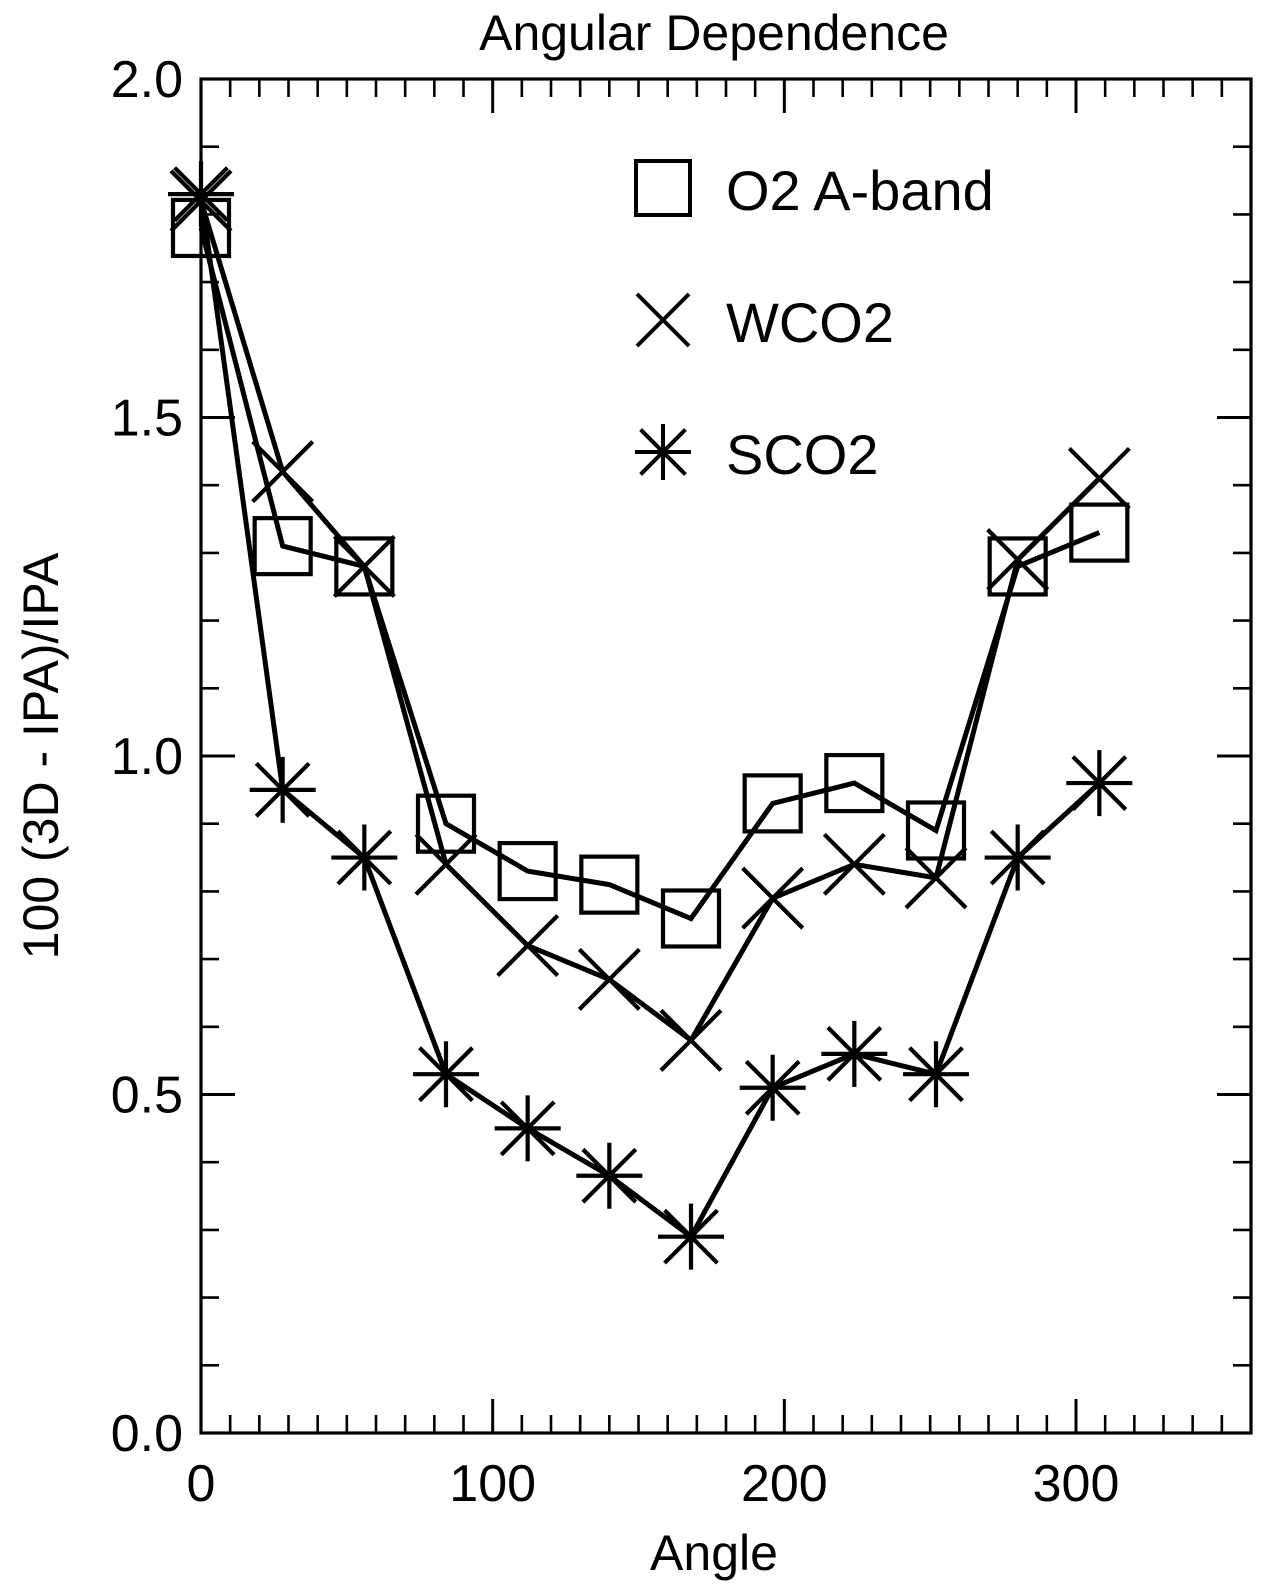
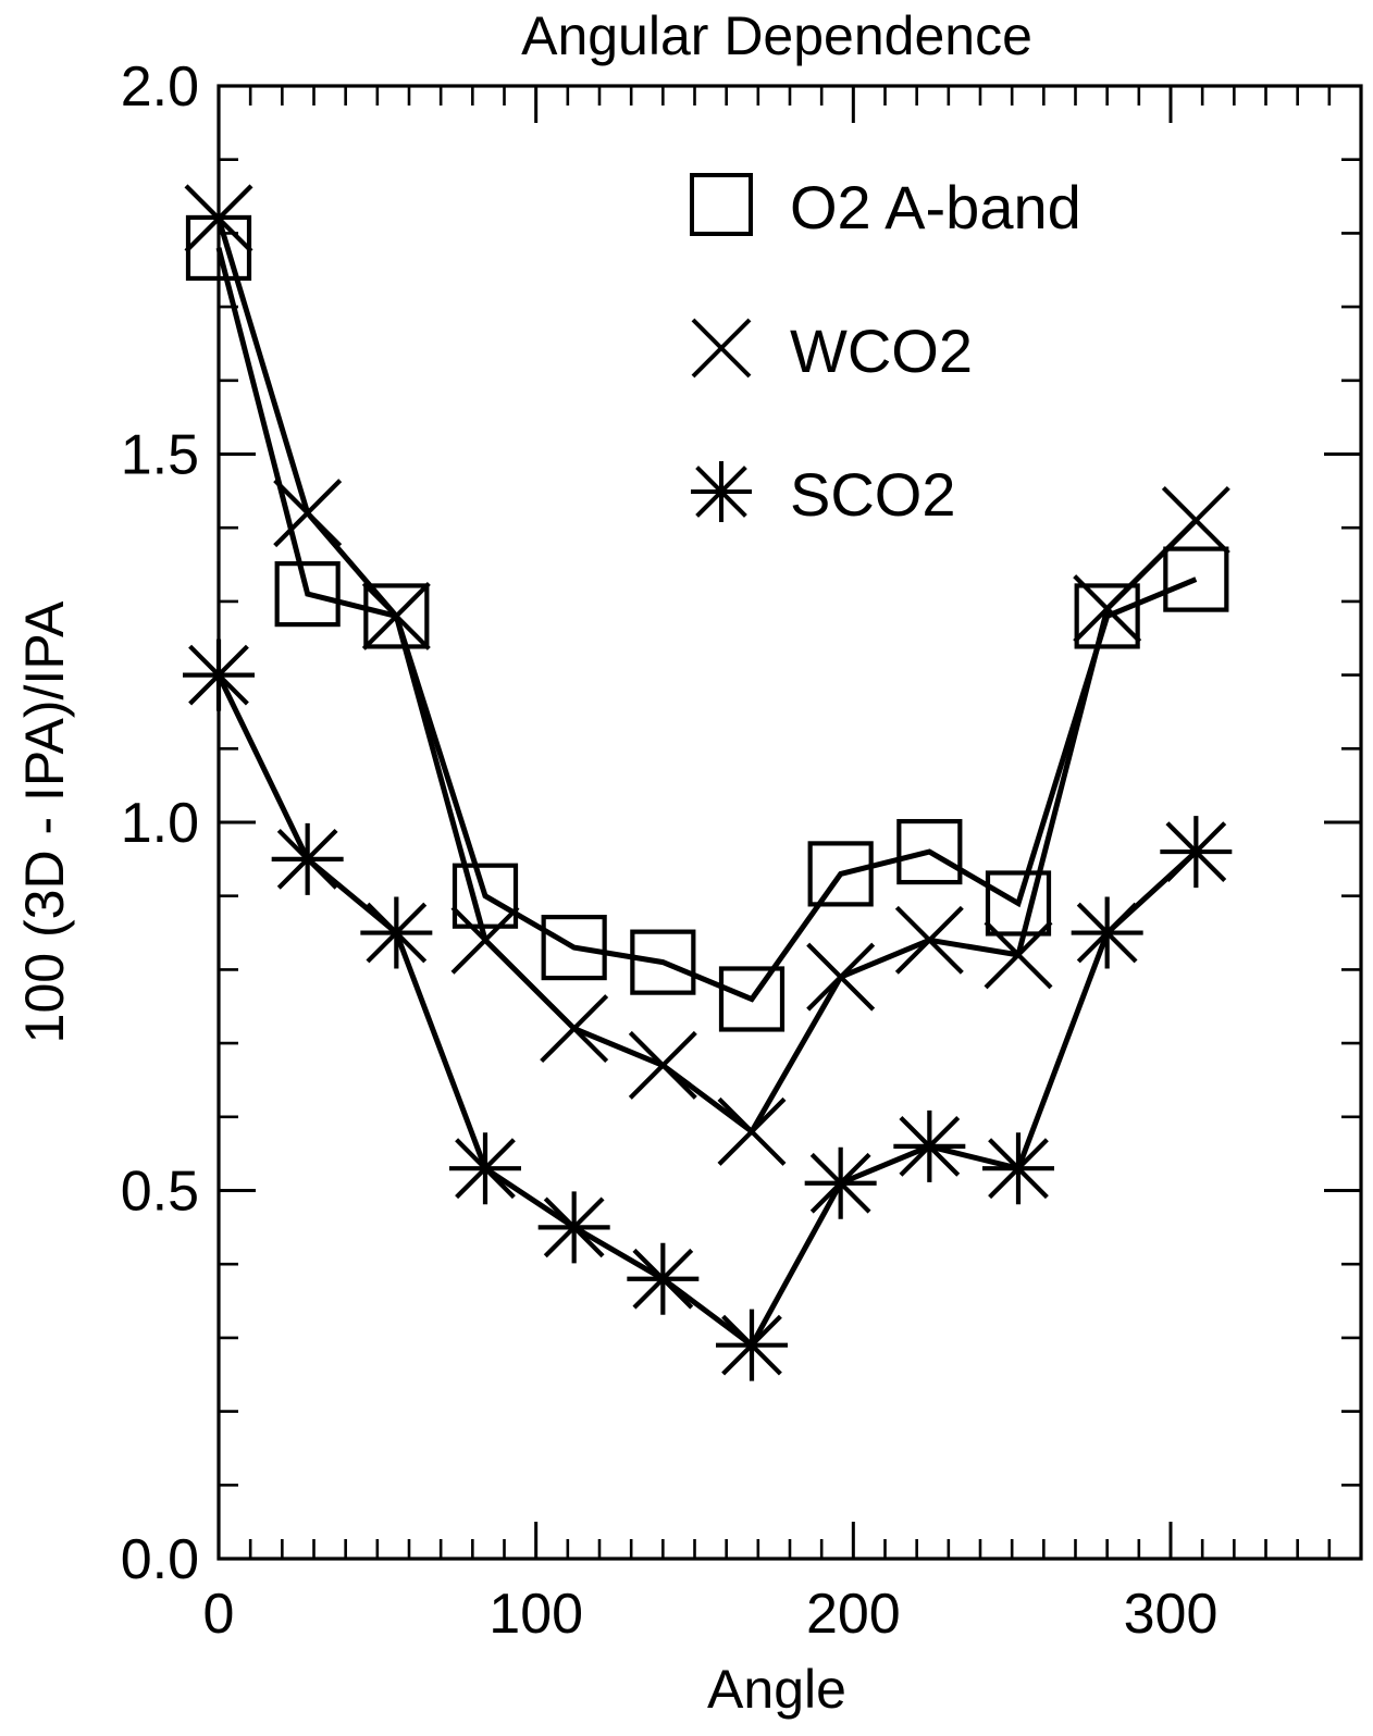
SCO2/0: 1.83 -> 1.20
